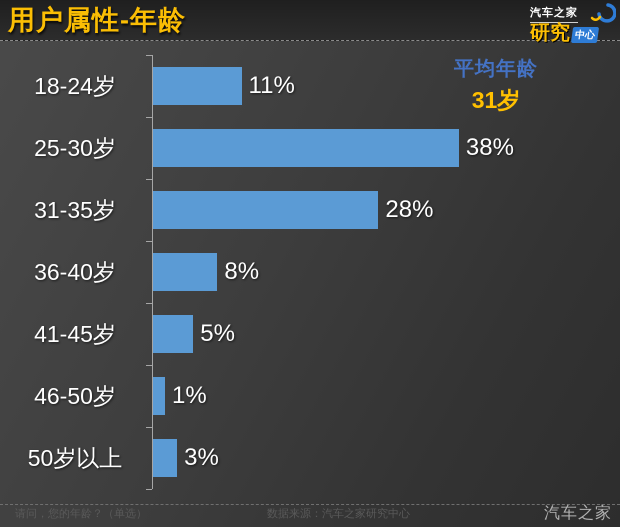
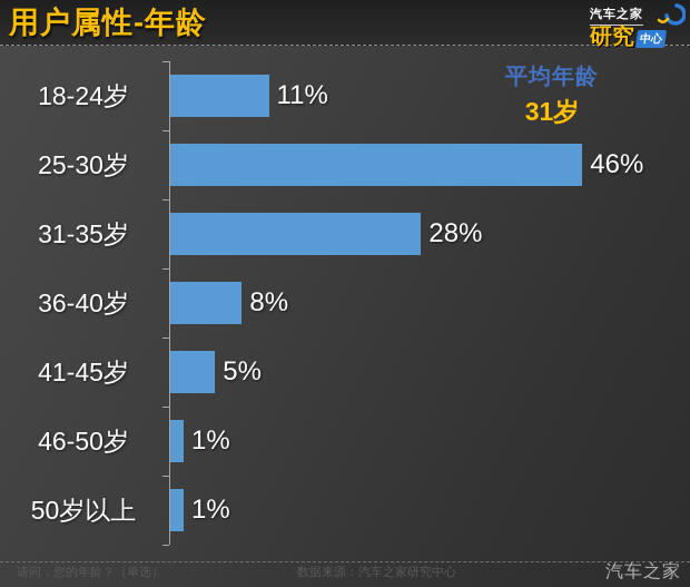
25-30岁: 38% -> 46%
50岁以上: 3% -> 1%
